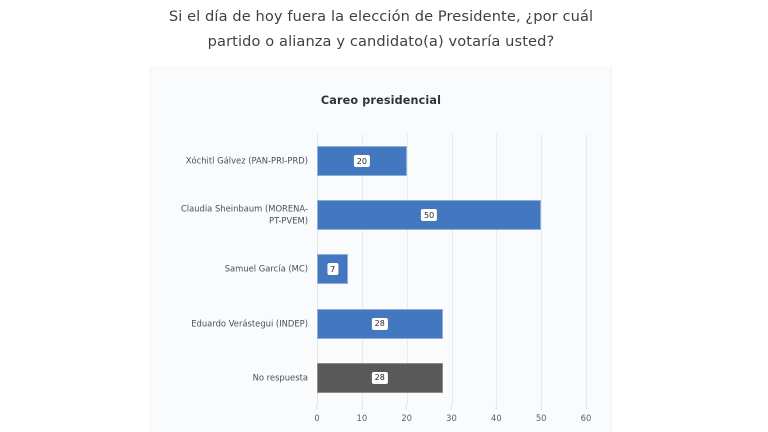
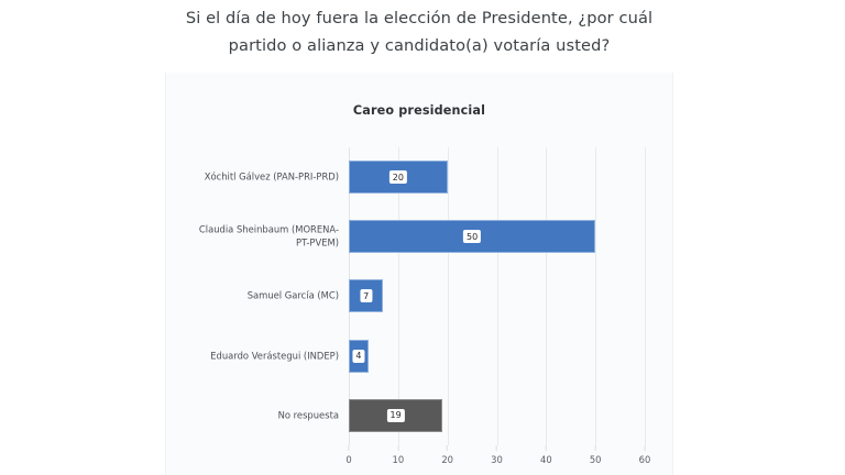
Eduardo Verástegui (INDEP): 28 -> 4
No respuesta: 28 -> 19
